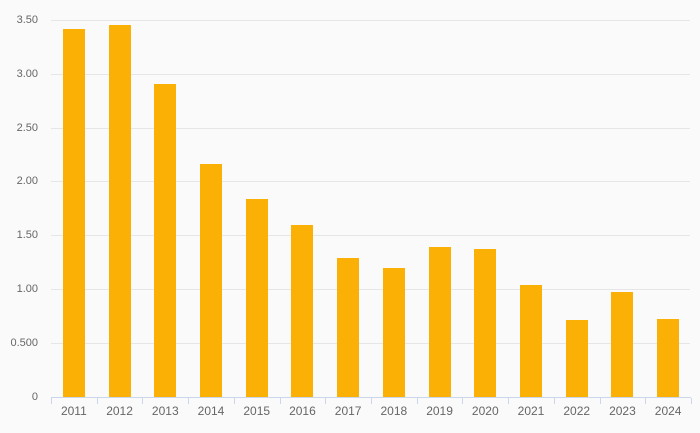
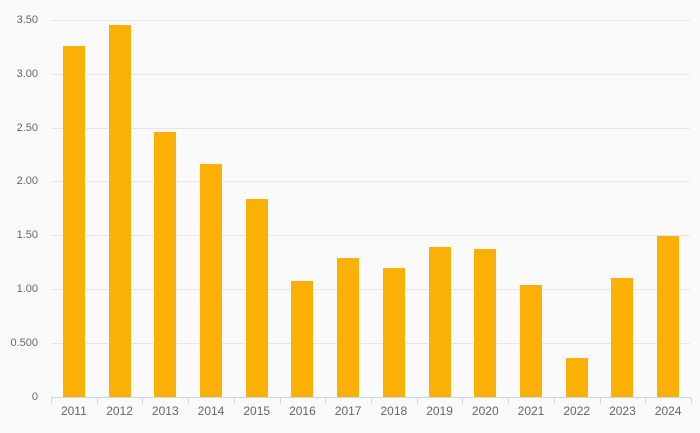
2011: 3.41 -> 3.26
2013: 2.90 -> 2.46
2016: 1.60 -> 1.08
2022: 0.71 -> 0.36
2023: 0.97 -> 1.10
2024: 0.72 -> 1.49
